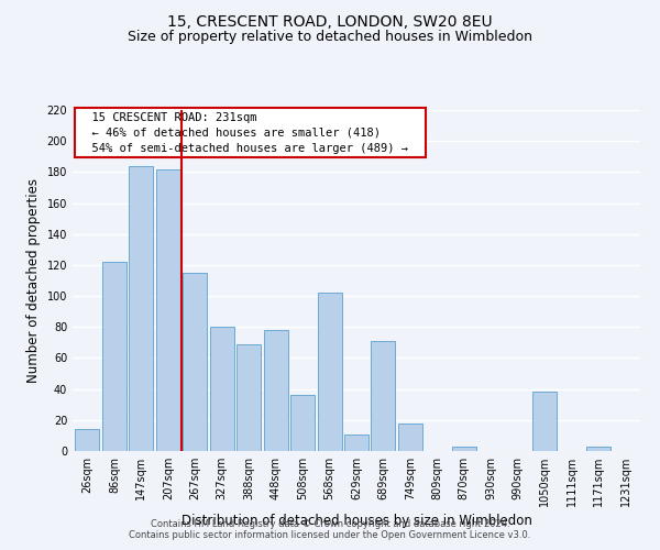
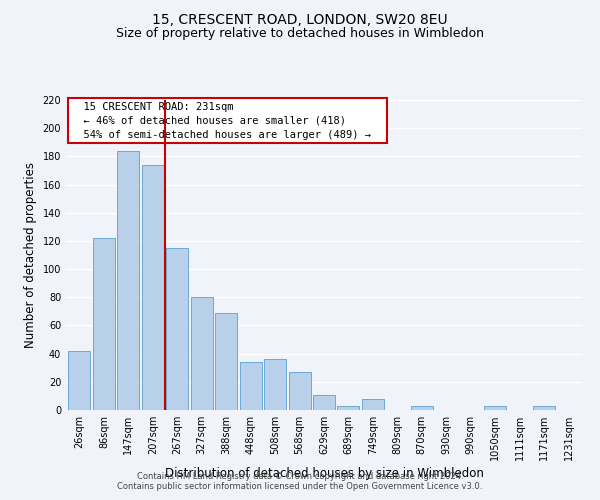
26sqm: 14 -> 42
207sqm: 182 -> 174
448sqm: 78 -> 34
568sqm: 102 -> 27
689sqm: 71 -> 3
749sqm: 18 -> 8
1050sqm: 38 -> 3
